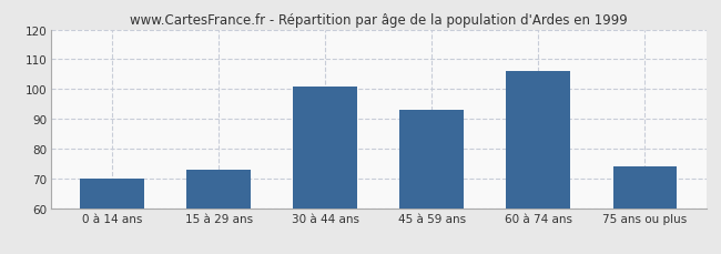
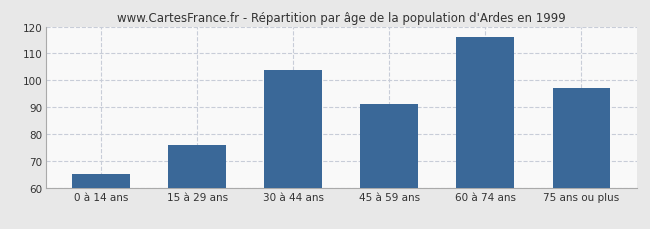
0 à 14 ans: 70 -> 65
15 à 29 ans: 73 -> 76
30 à 44 ans: 101 -> 104
45 à 59 ans: 93 -> 91
60 à 74 ans: 106 -> 116
75 ans ou plus: 74 -> 97
